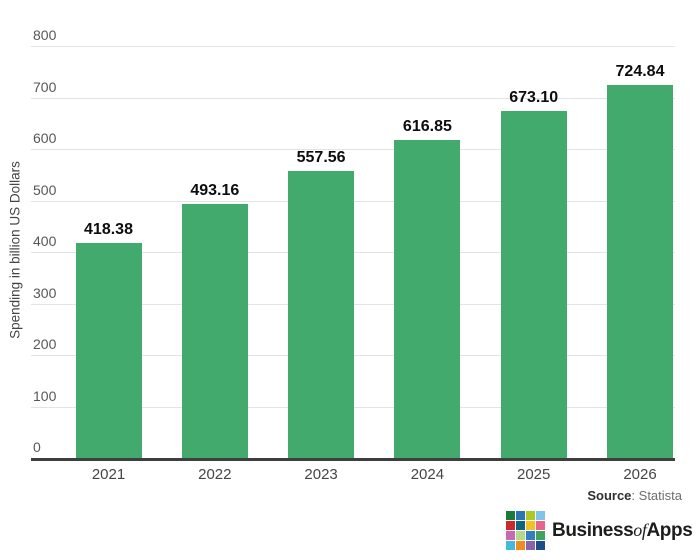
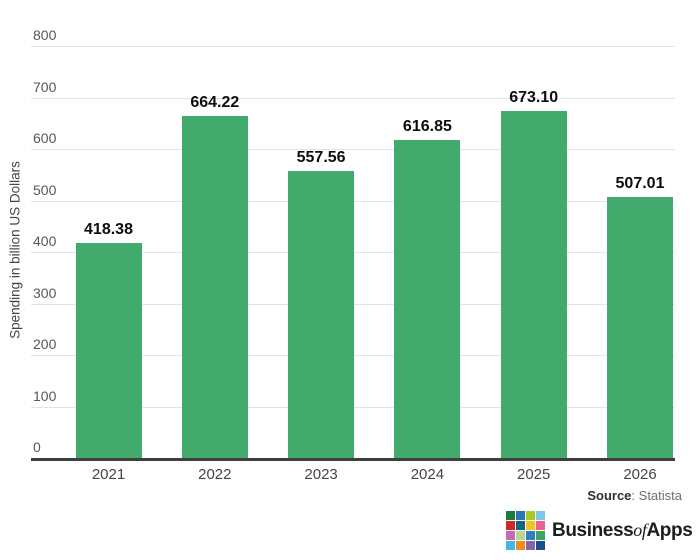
2022: 493.16 -> 664.22
2026: 724.84 -> 507.01
